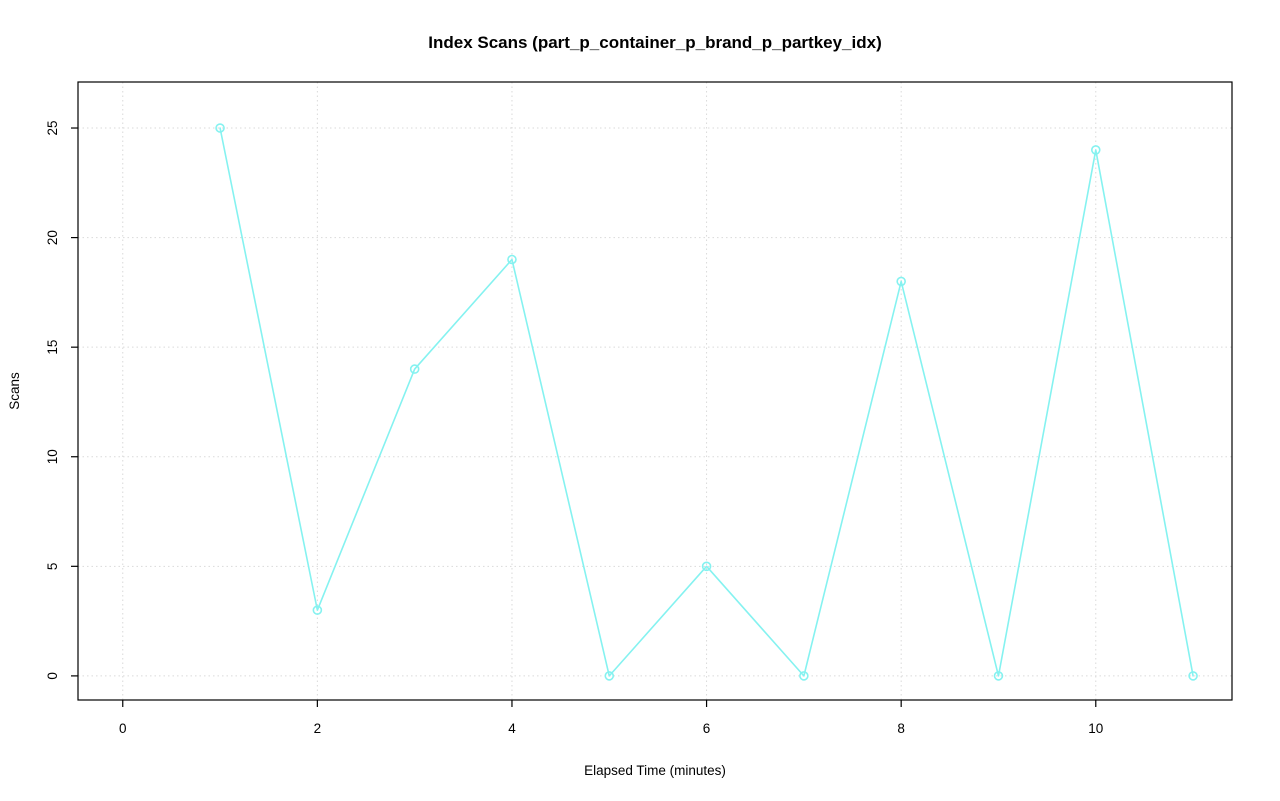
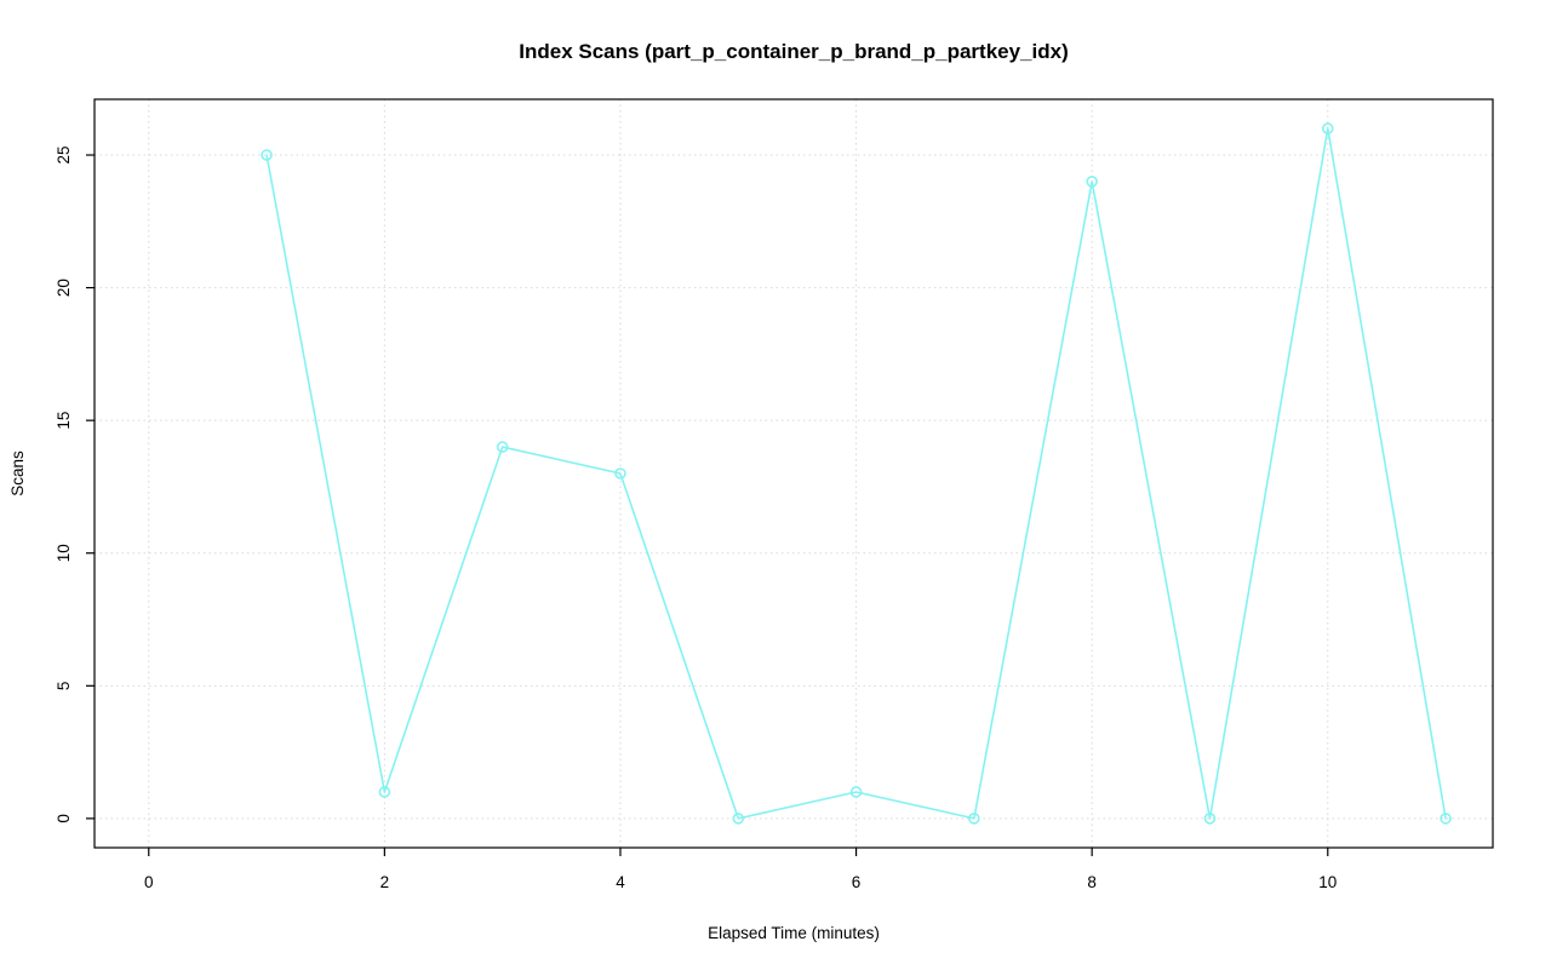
2: 3 -> 1
4: 19 -> 13
6: 5 -> 1
8: 18 -> 24
10: 24 -> 26
